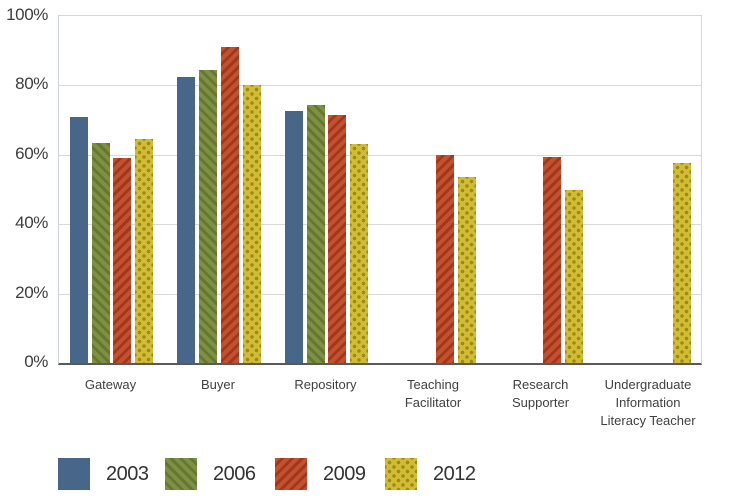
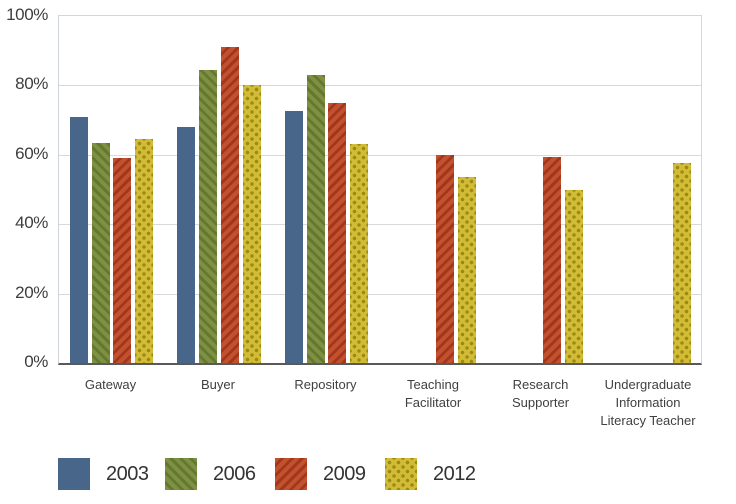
2003/Buyer: 82% -> 68%
2006/Repository: 74% -> 83%
2009/Repository: 72% -> 75%
